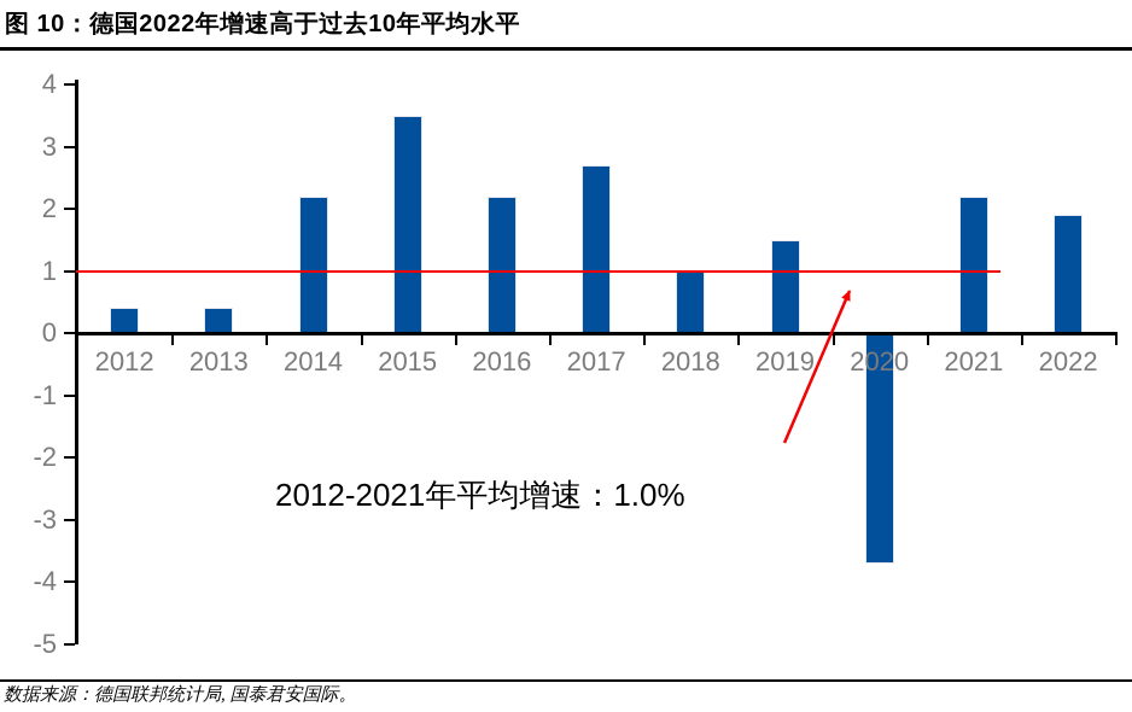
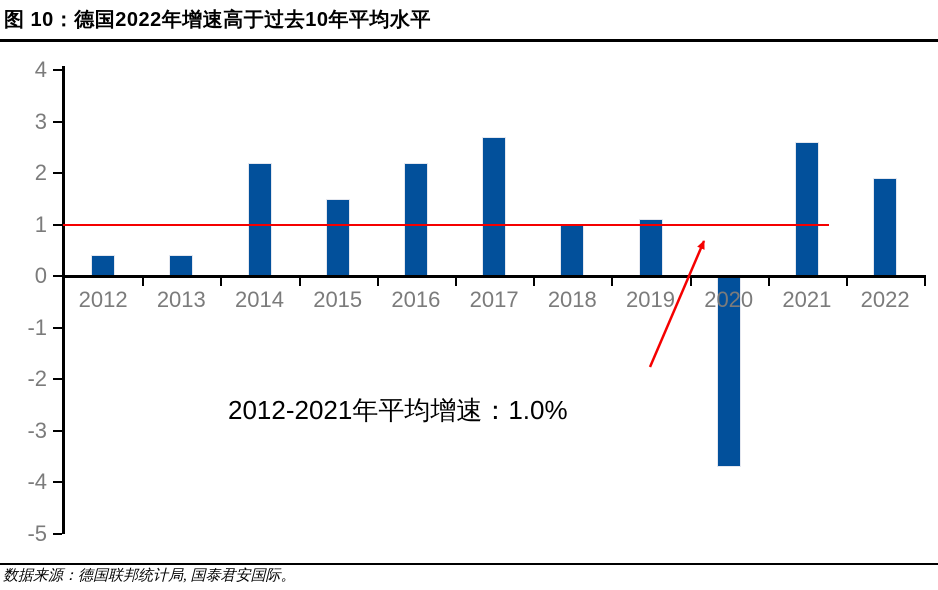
2015: 3.5 -> 1.5
2019: 1.5 -> 1.1
2021: 2.2 -> 2.6
